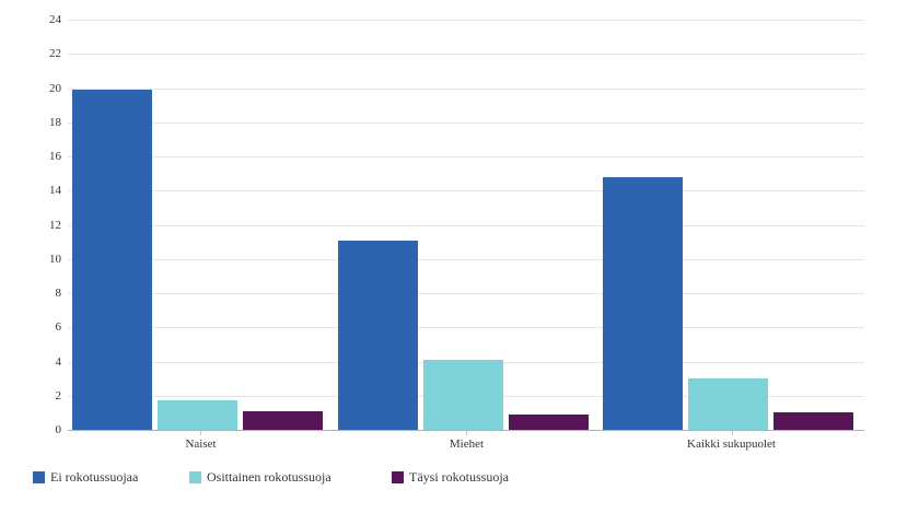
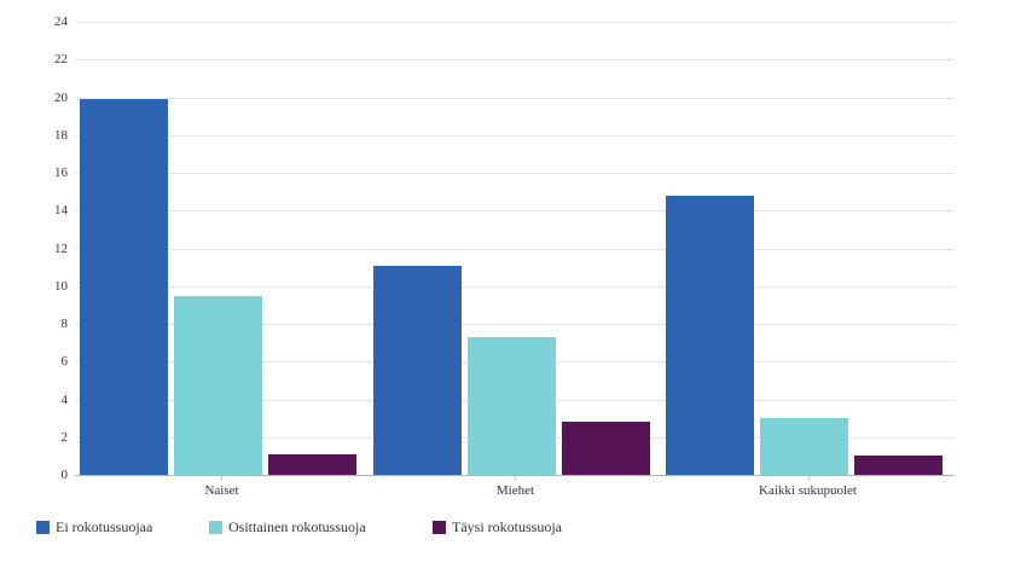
Osittainen rokotussuoja/Naiset: 1.7 -> 9.5
Osittainen rokotussuoja/Miehet: 4.1 -> 7.3
Täysi rokotussuoja/Miehet: 0.9 -> 2.8
